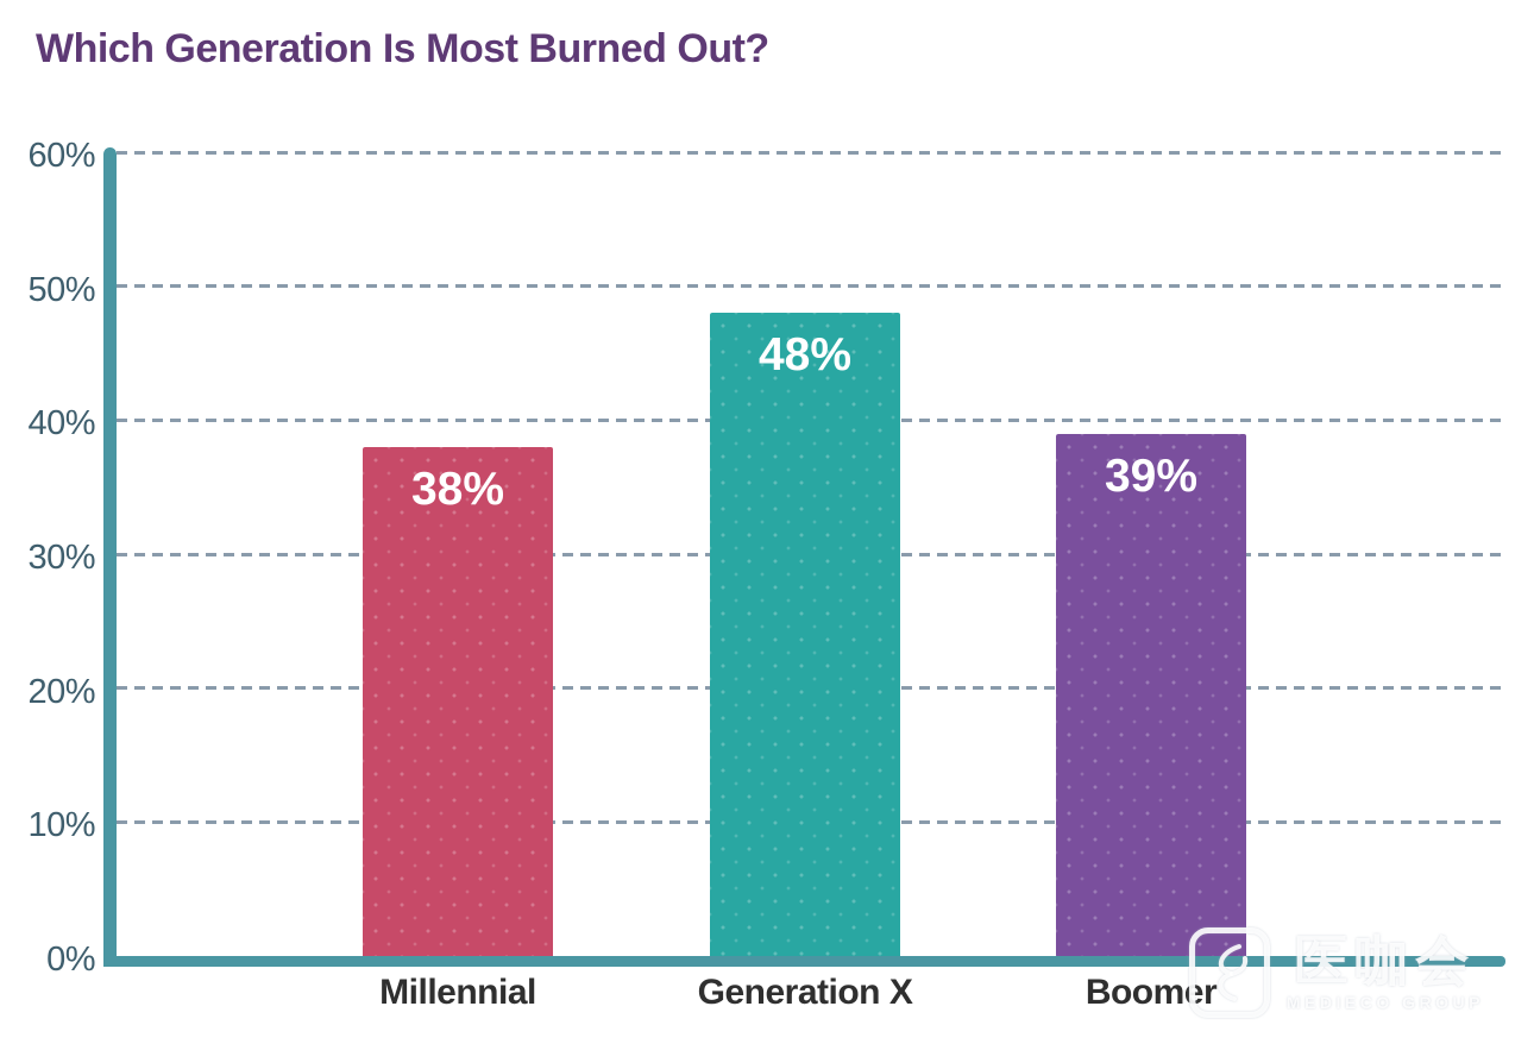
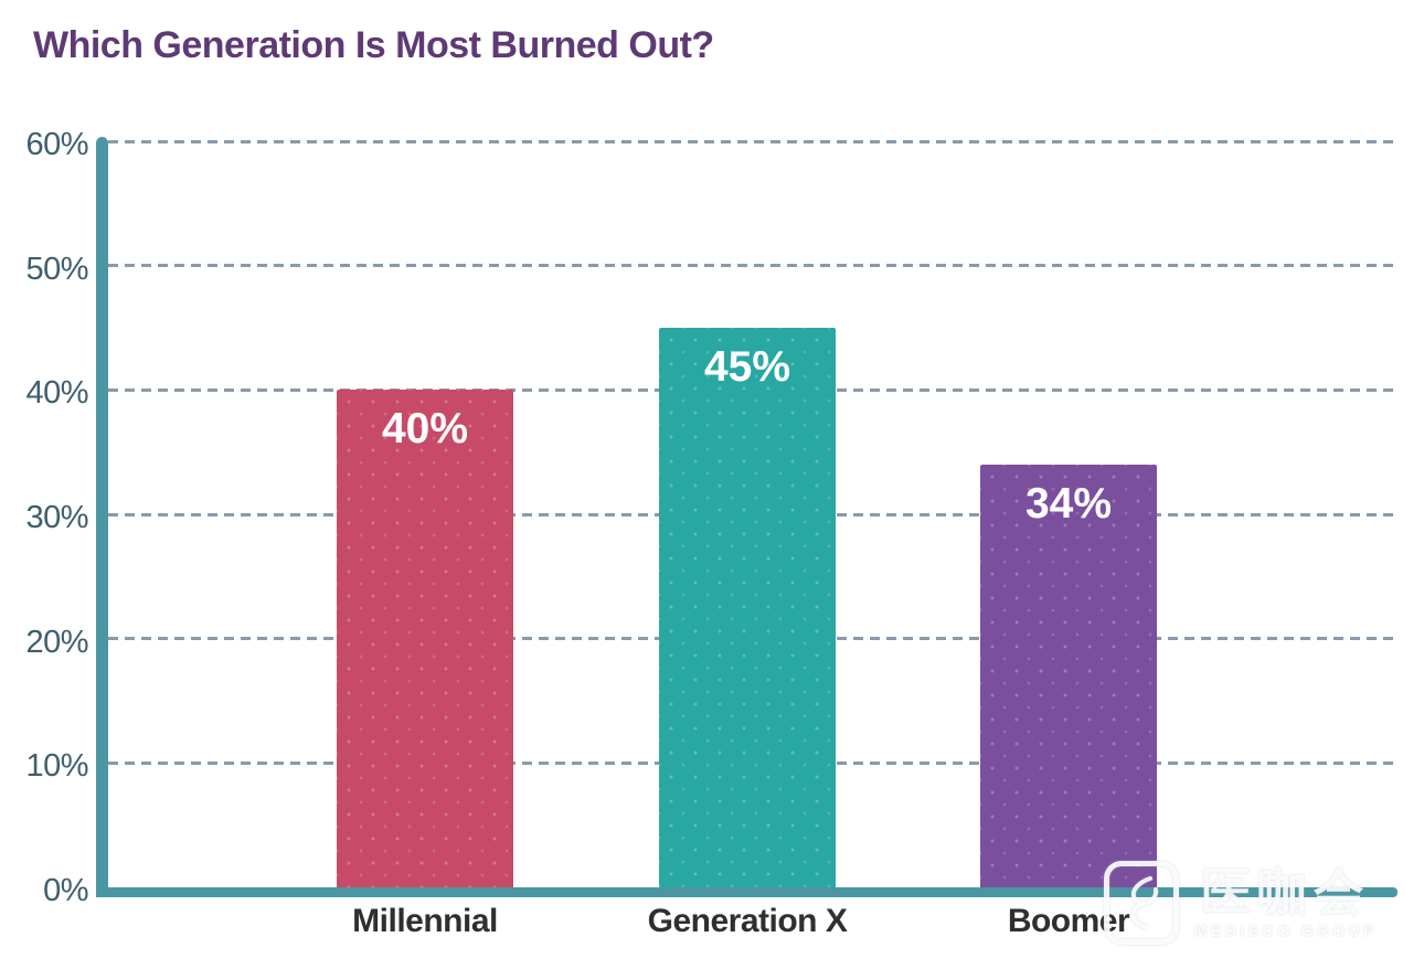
Millennial: 38% -> 40%
Generation X: 48% -> 45%
Boomer: 39% -> 34%
